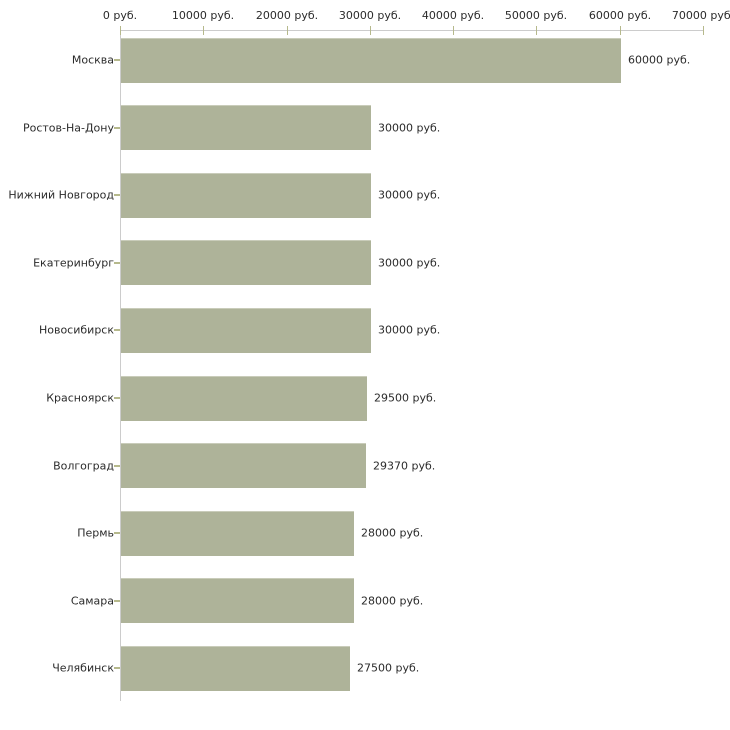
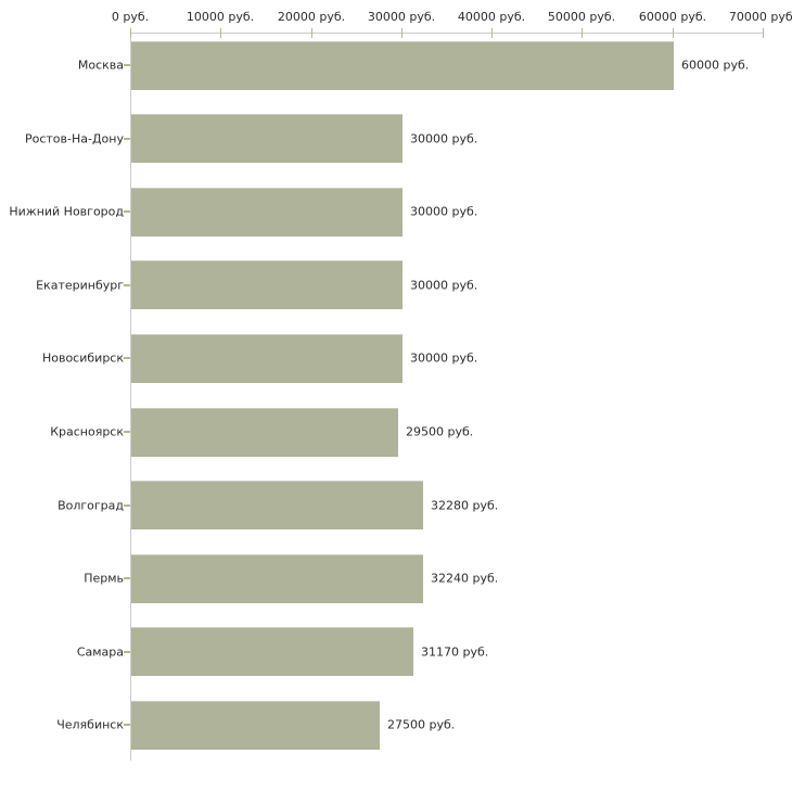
Волгоград: 29370 -> 32280
Пермь: 28000 -> 32240
Самара: 28000 -> 31170
